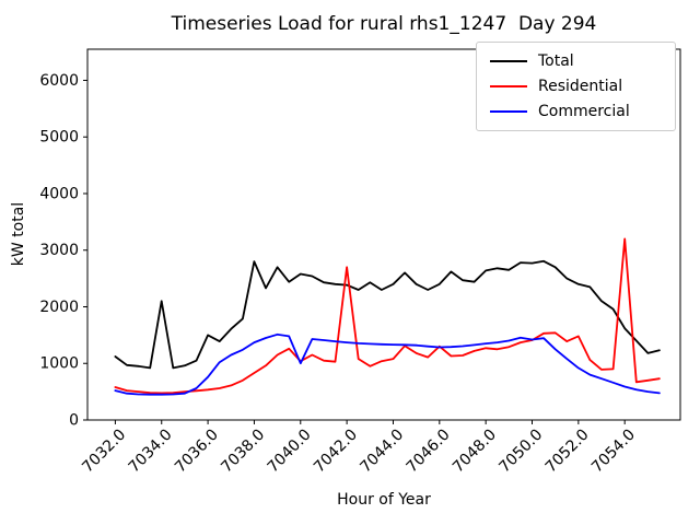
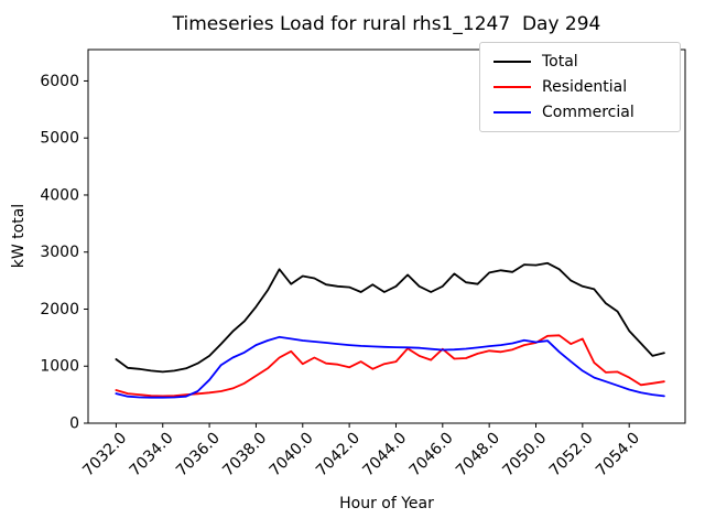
Total/7034.0: 2100 -> 900
Total/7036.0: 1500 -> 1200
Total/7038.0: 2800 -> 2000
Commercial/7040.0: 1000 -> 1400
Residential/7042.0: 2700 -> 1000
Residential/7054.0: 3200 -> 800
